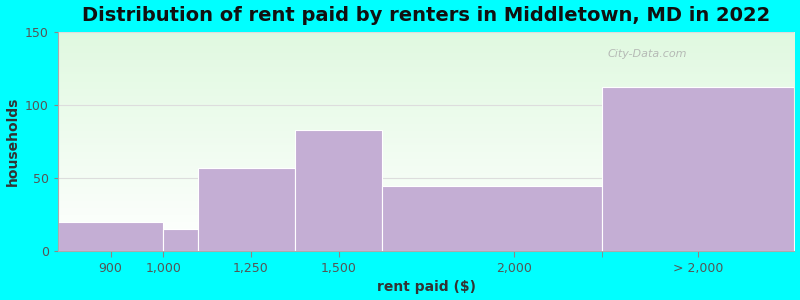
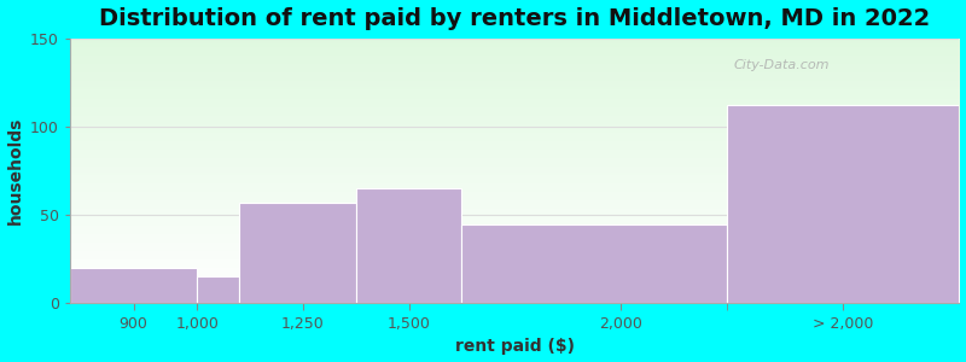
1,500: 83 -> 65
